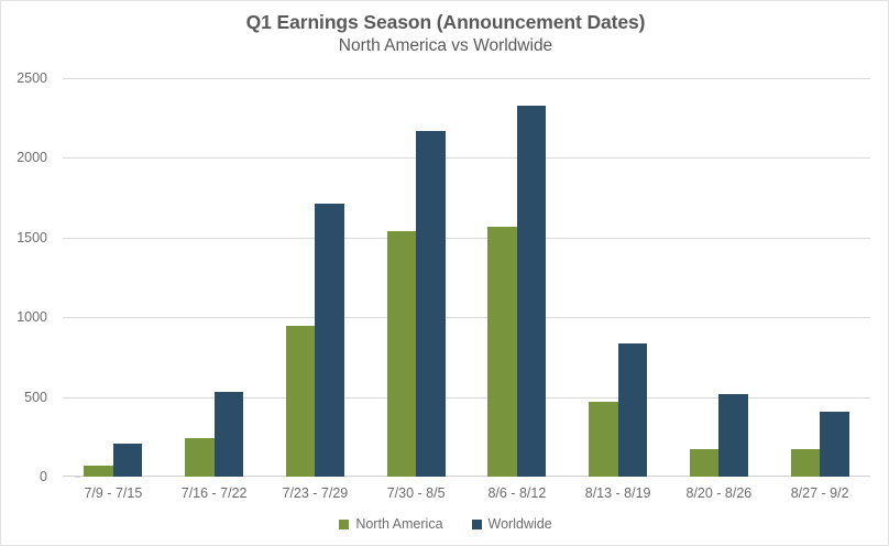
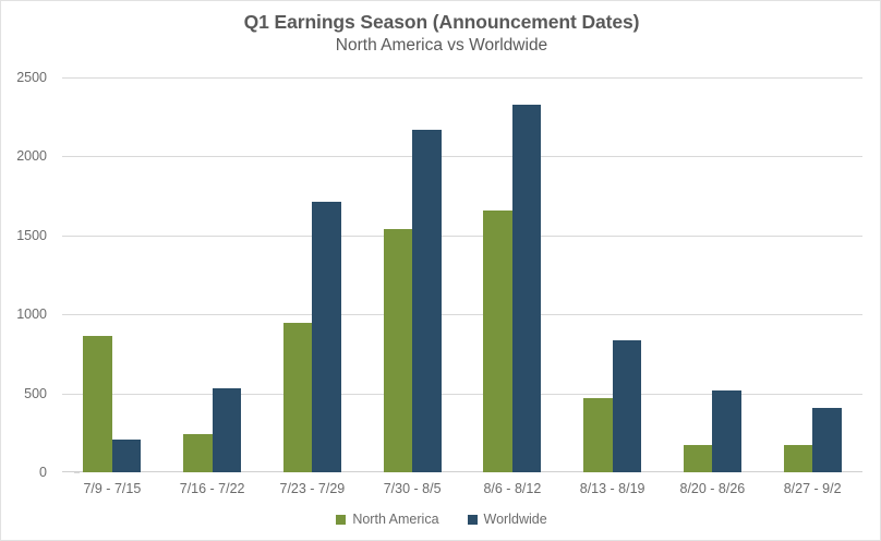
North America/7/9 - 7/15: 70 -> 860
North America/8/6 - 8/12: 1560 -> 1660
